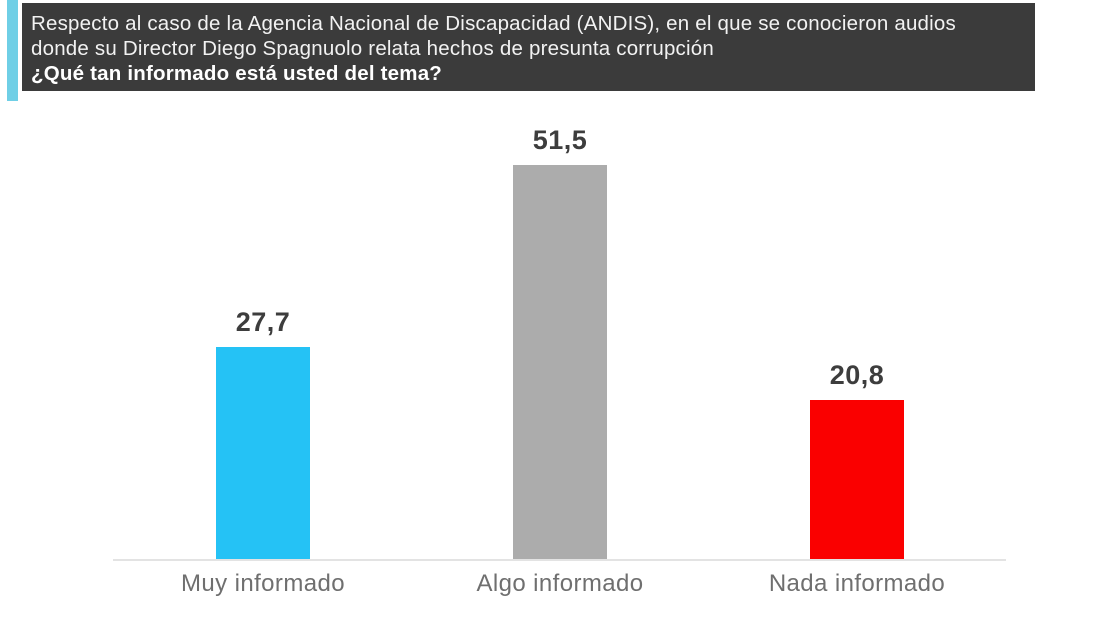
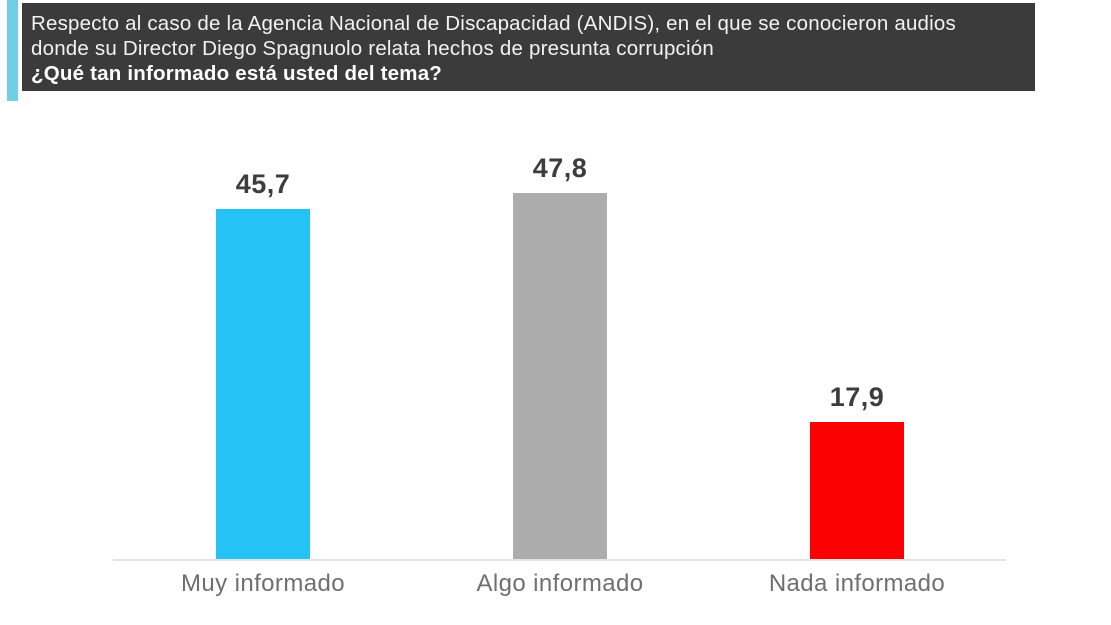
Muy informado: 27,7 -> 45,7
Algo informado: 51,5 -> 47,8
Nada informado: 20,8 -> 17,9
